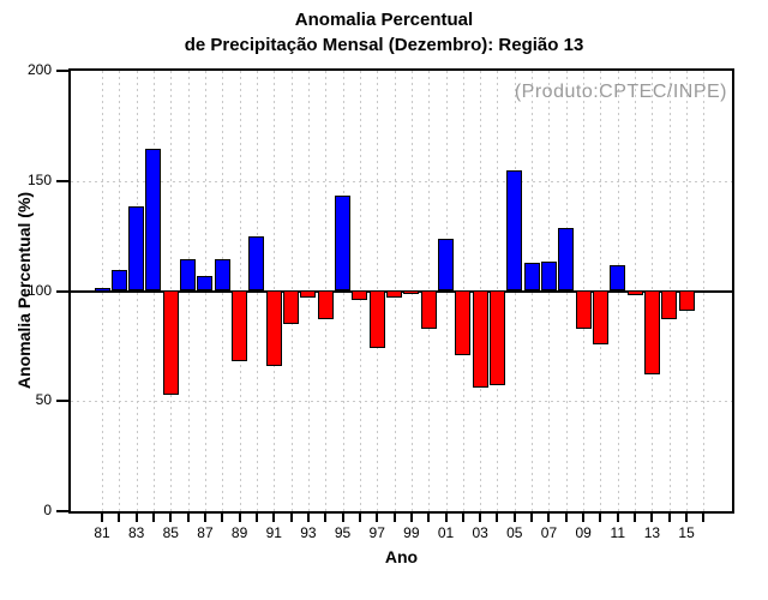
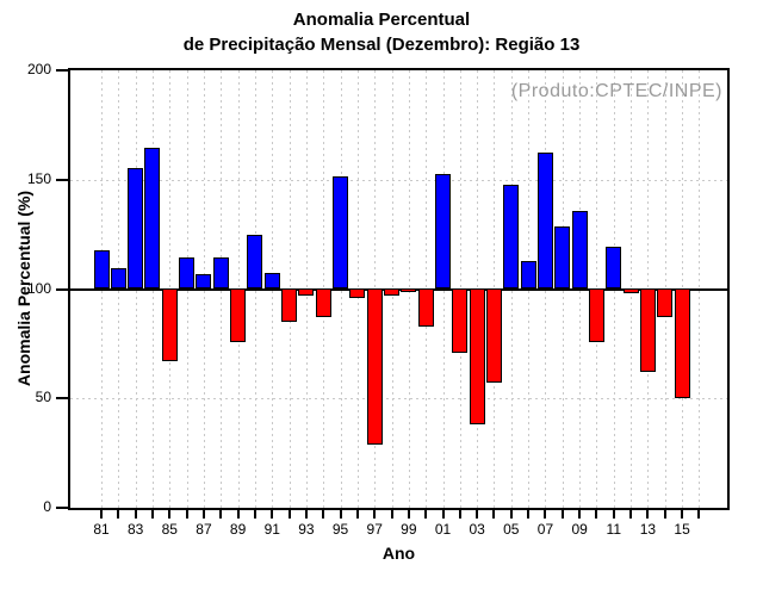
81: 101 -> 117
83: 138 -> 155
85: 53 -> 67
89: 68 -> 76
91: 66 -> 107
95: 143 -> 151
97: 74 -> 29
01: 123 -> 152
03: 56 -> 38
05: 154 -> 147
07: 113 -> 162
09: 83 -> 135
11: 111 -> 119
15: 91 -> 50
